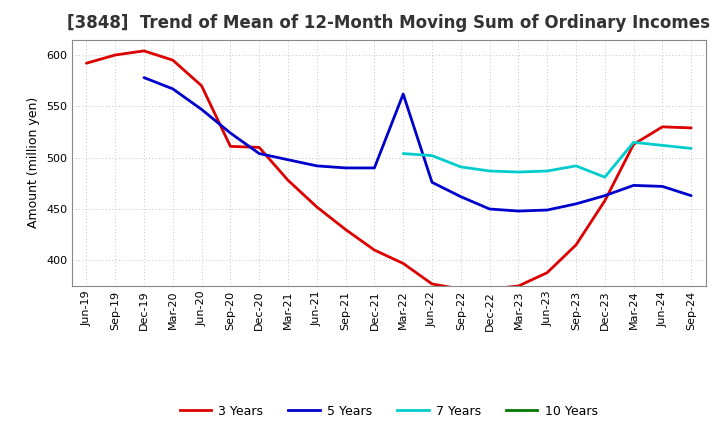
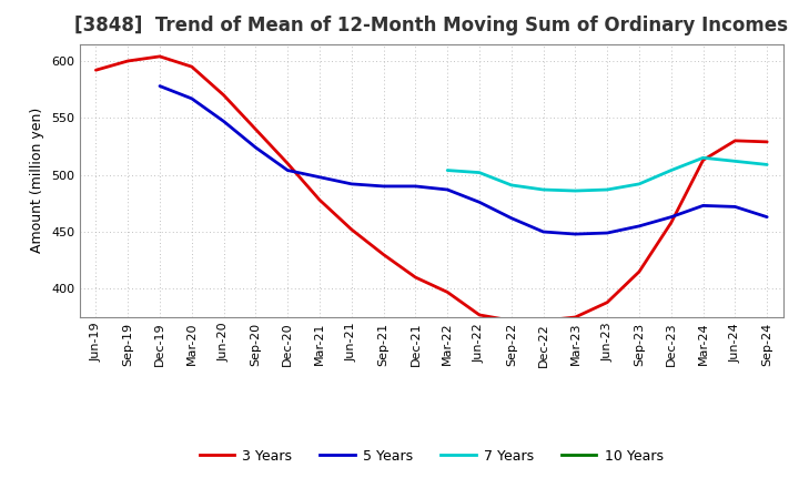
3 Years/Sep-20: 511 -> 540
5 Years/Mar-22: 562 -> 487
7 Years/Dec-23: 481 -> 504
